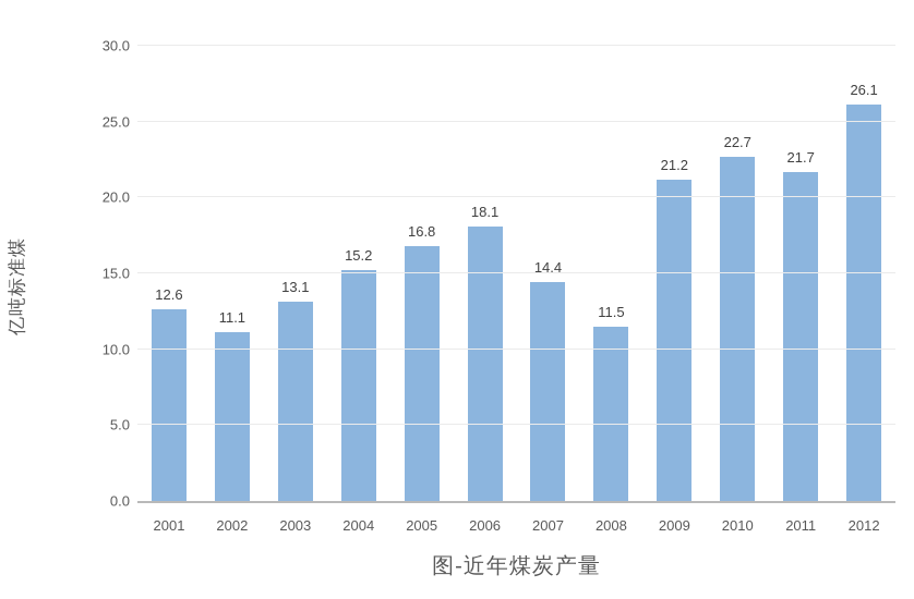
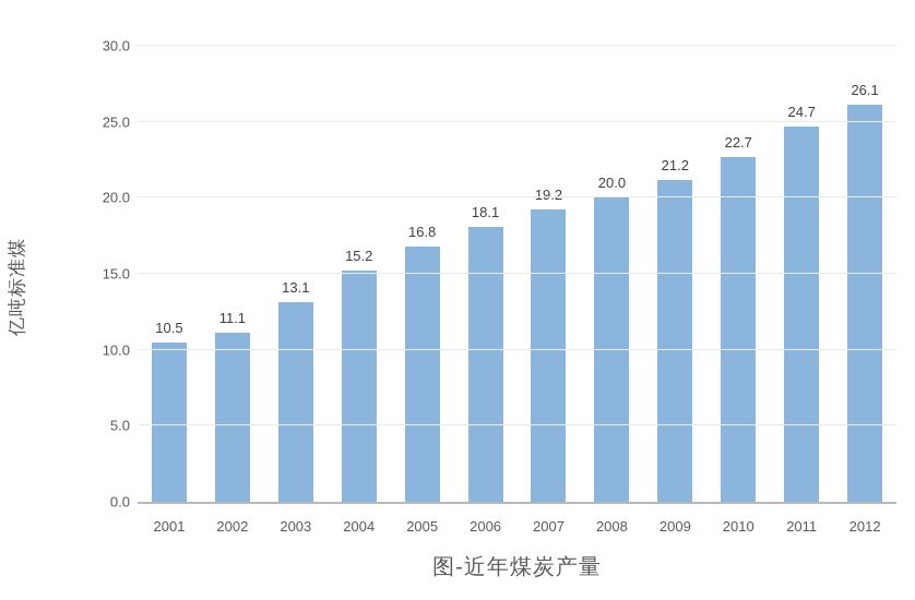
2001: 12.6 -> 10.5
2007: 14.4 -> 19.2
2008: 11.5 -> 20.0
2011: 21.7 -> 24.7
